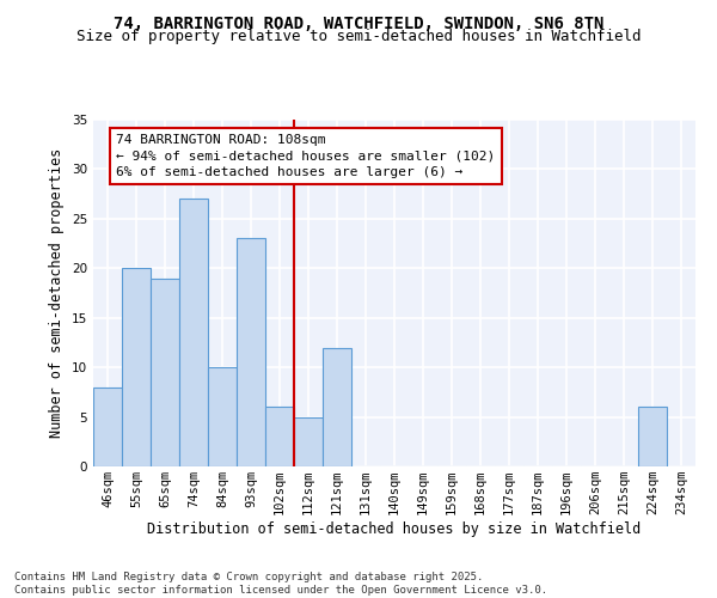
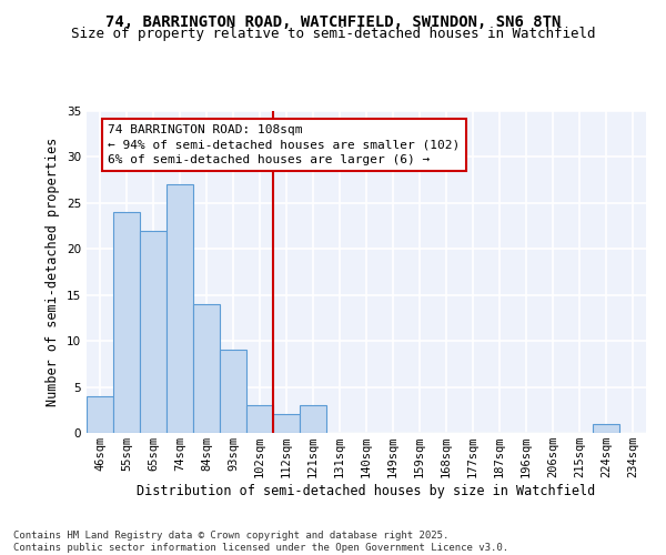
46sqm: 8 -> 4
55sqm: 20 -> 24
65sqm: 19 -> 22
84sqm: 10 -> 14
93sqm: 23 -> 9
102sqm: 6 -> 3
112sqm: 5 -> 2
121sqm: 12 -> 3
224sqm: 6 -> 1
